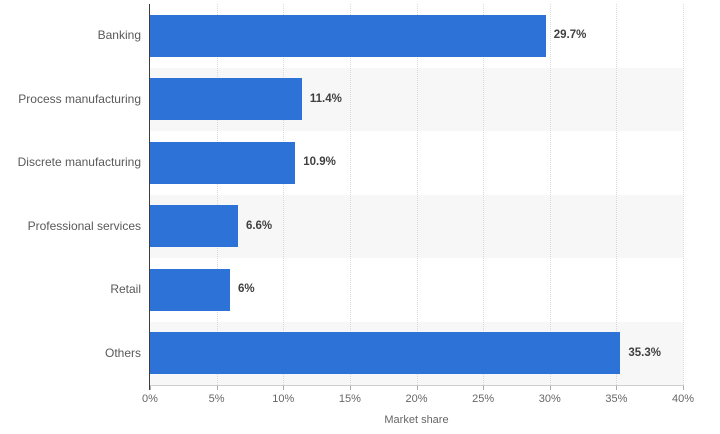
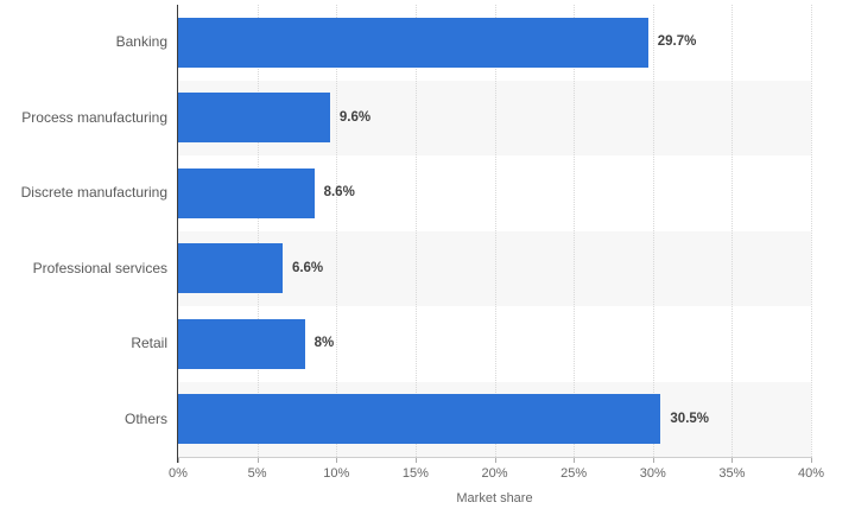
Process manufacturing: 11.4% -> 9.6%
Discrete manufacturing: 10.9% -> 8.6%
Retail: 6% -> 8%
Others: 35.3% -> 30.5%
